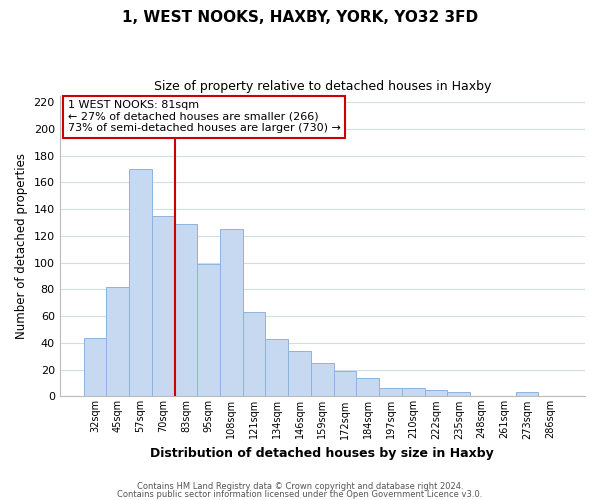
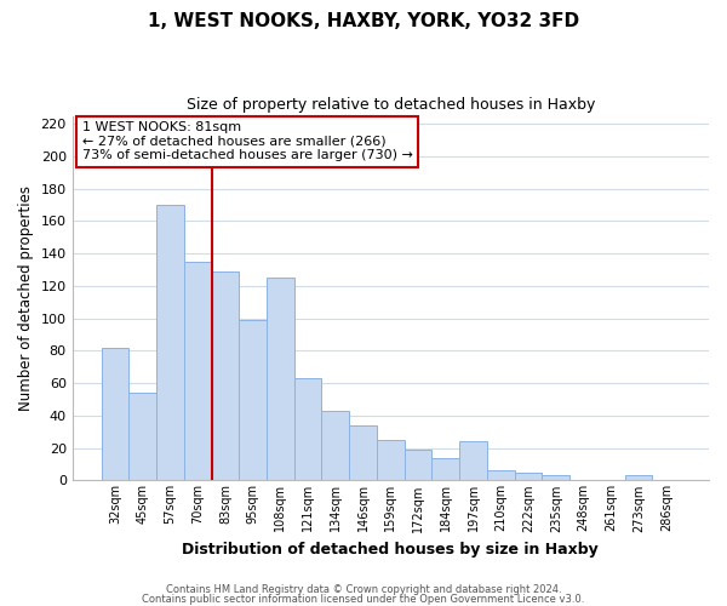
32sqm: 44 -> 82
45sqm: 82 -> 54
197sqm: 6 -> 24
